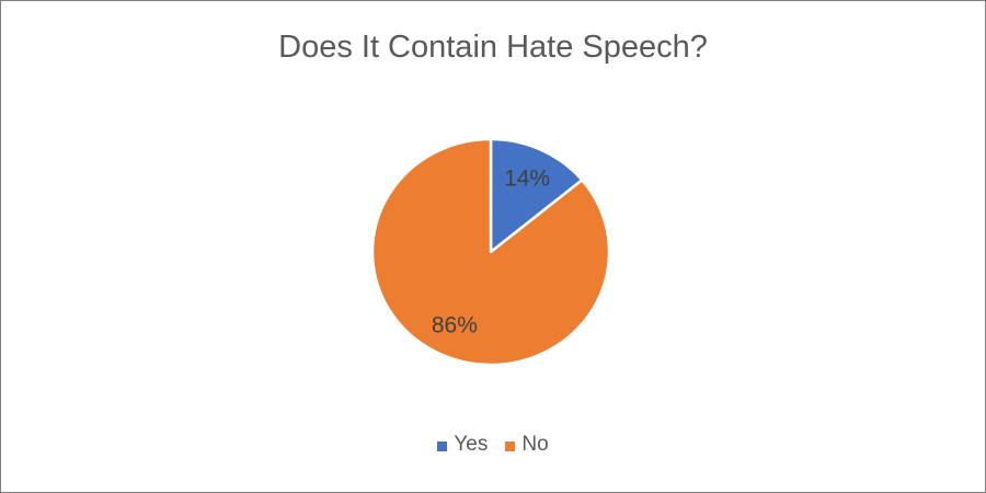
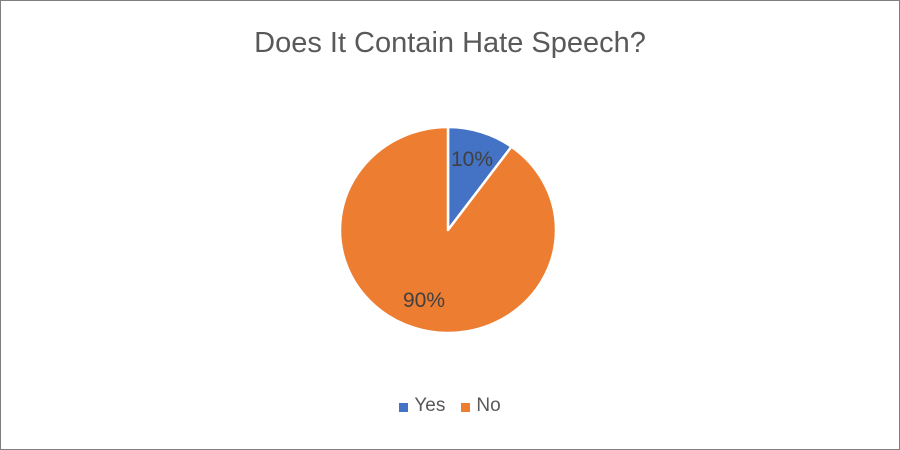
Yes: 14% -> 10%
No: 86% -> 90%
